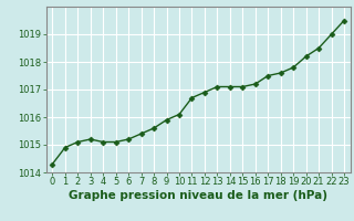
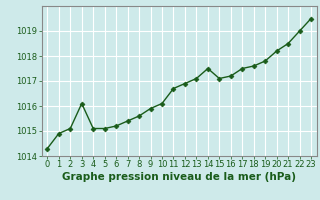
3: 1015.2 -> 1016.1
14: 1017.1 -> 1017.5
